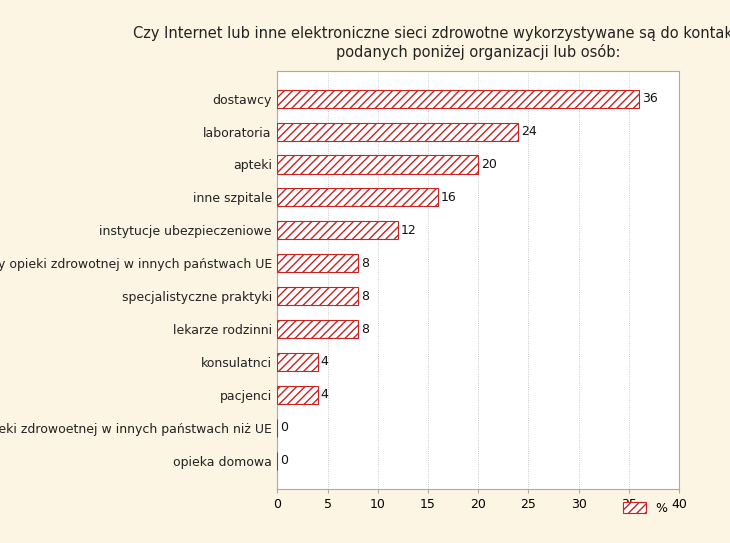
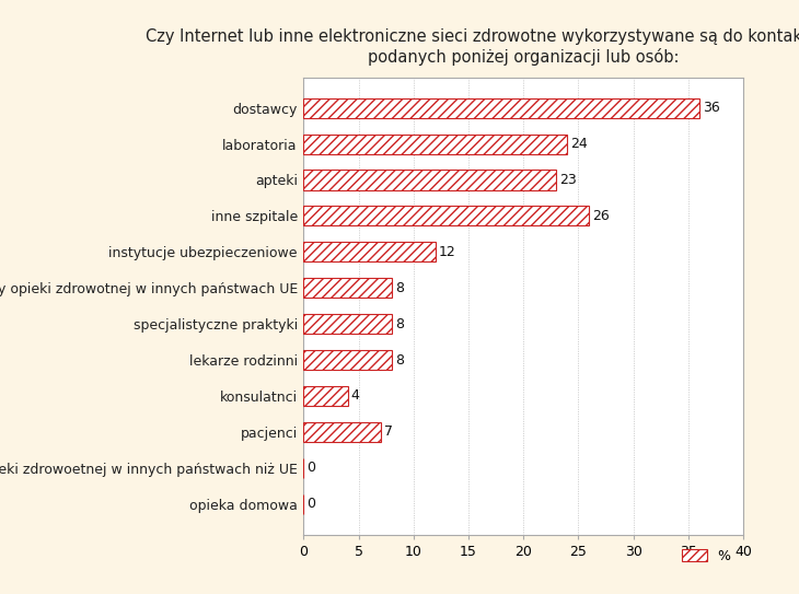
apteki: 20 -> 23
inne szpitale: 16 -> 26
pacjenci: 4 -> 7
